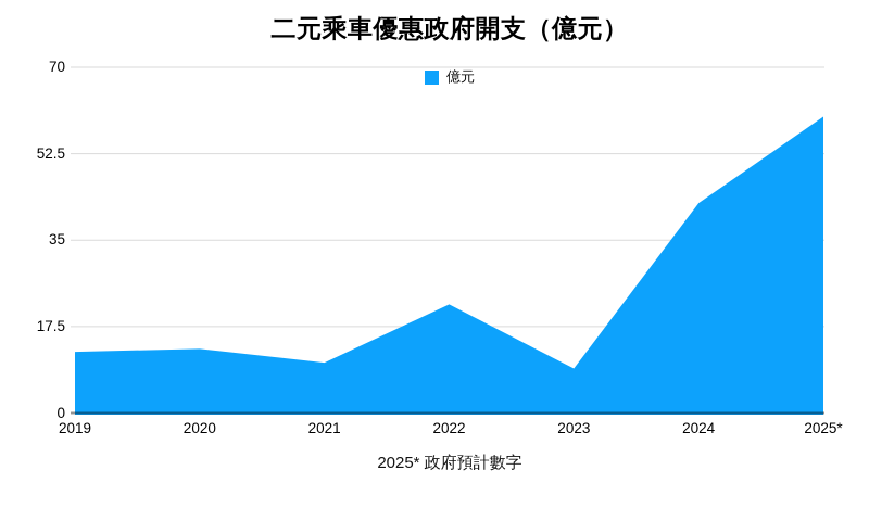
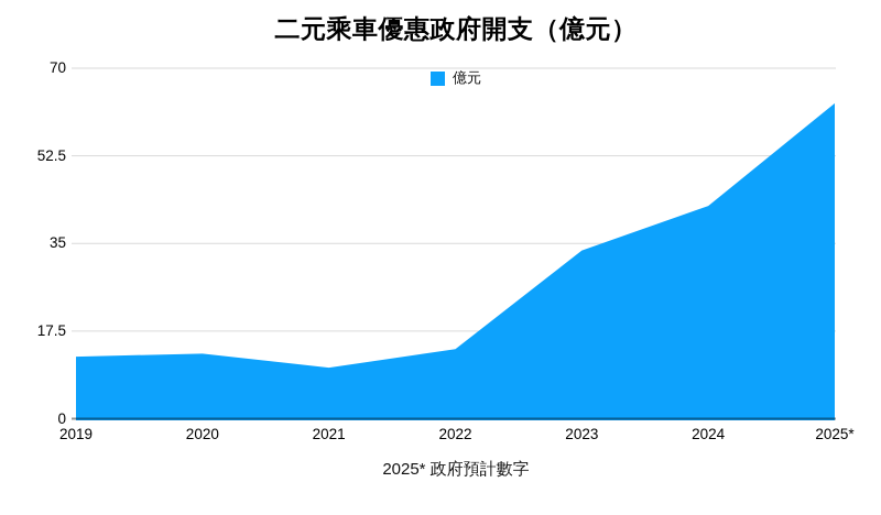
2022: 22 -> 14
2023: 9 -> 34
2025*: 60 -> 63
